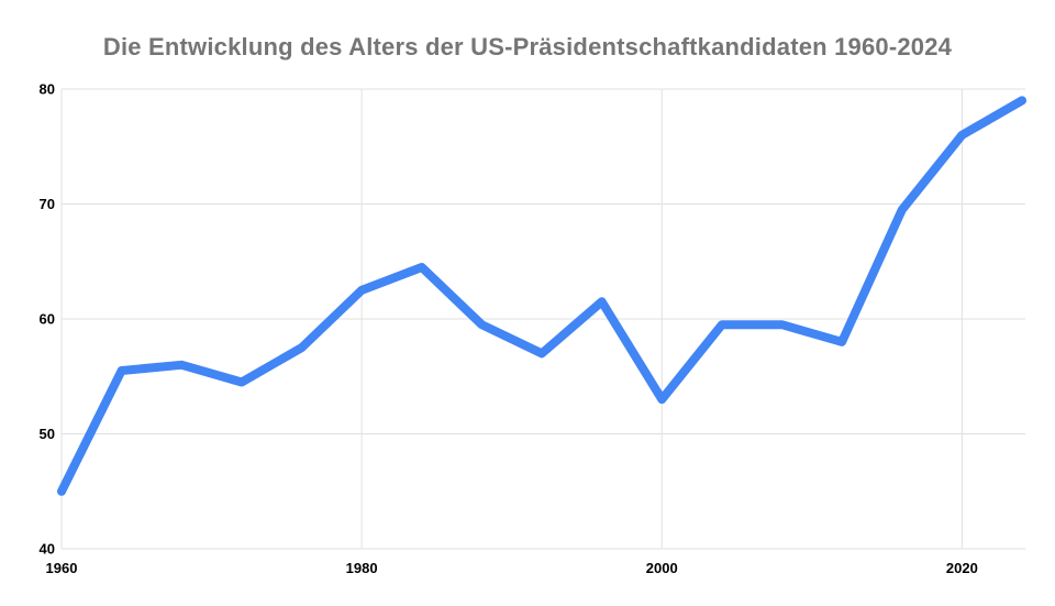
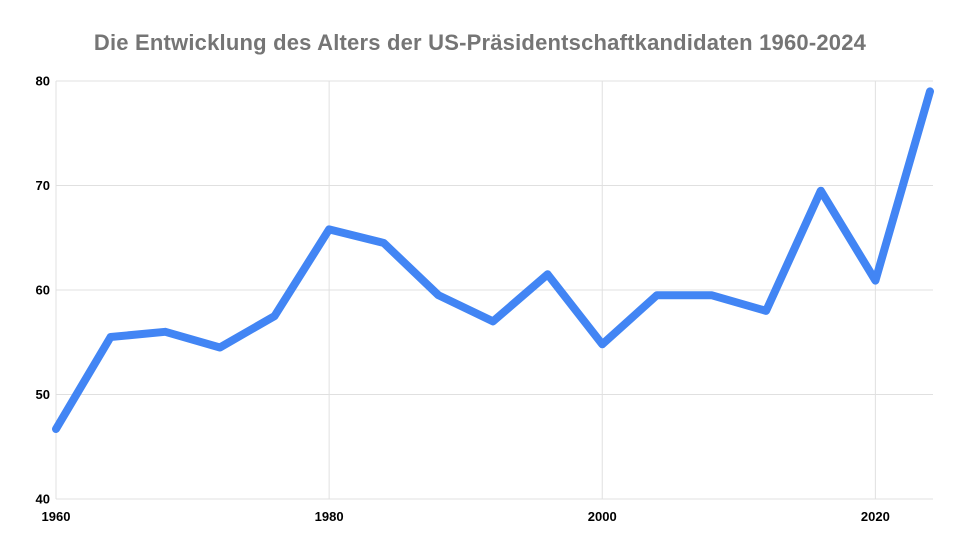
1960: 45.0 -> 46.7
1980: 62.5 -> 65.8
2000: 53.0 -> 54.8
2020: 76.0 -> 60.9
